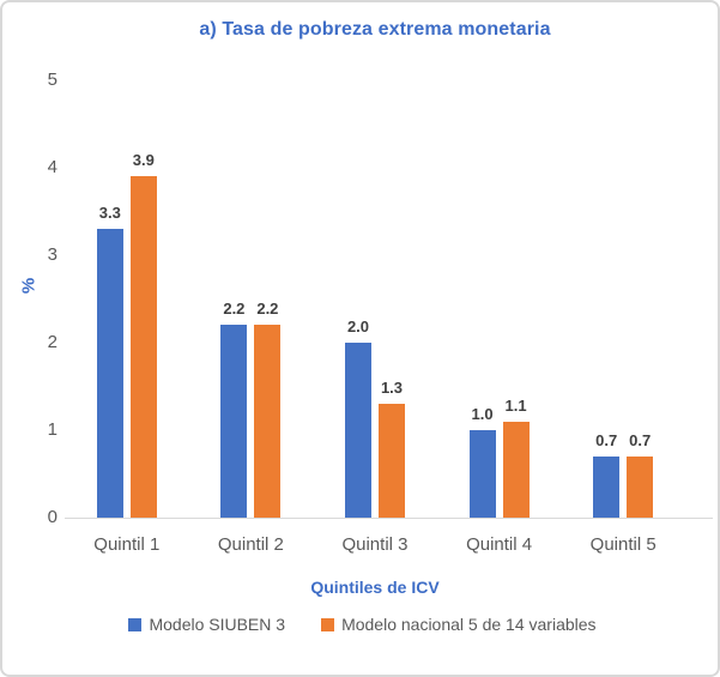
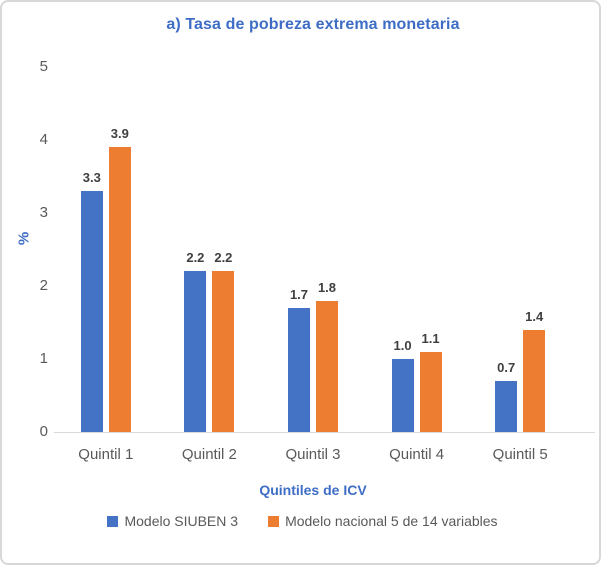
Modelo SIUBEN 3/Quintil 3: 2.0 -> 1.7
Modelo nacional 5 de 14 variables/Quintil 3: 1.3 -> 1.8
Modelo nacional 5 de 14 variables/Quintil 5: 0.7 -> 1.4
